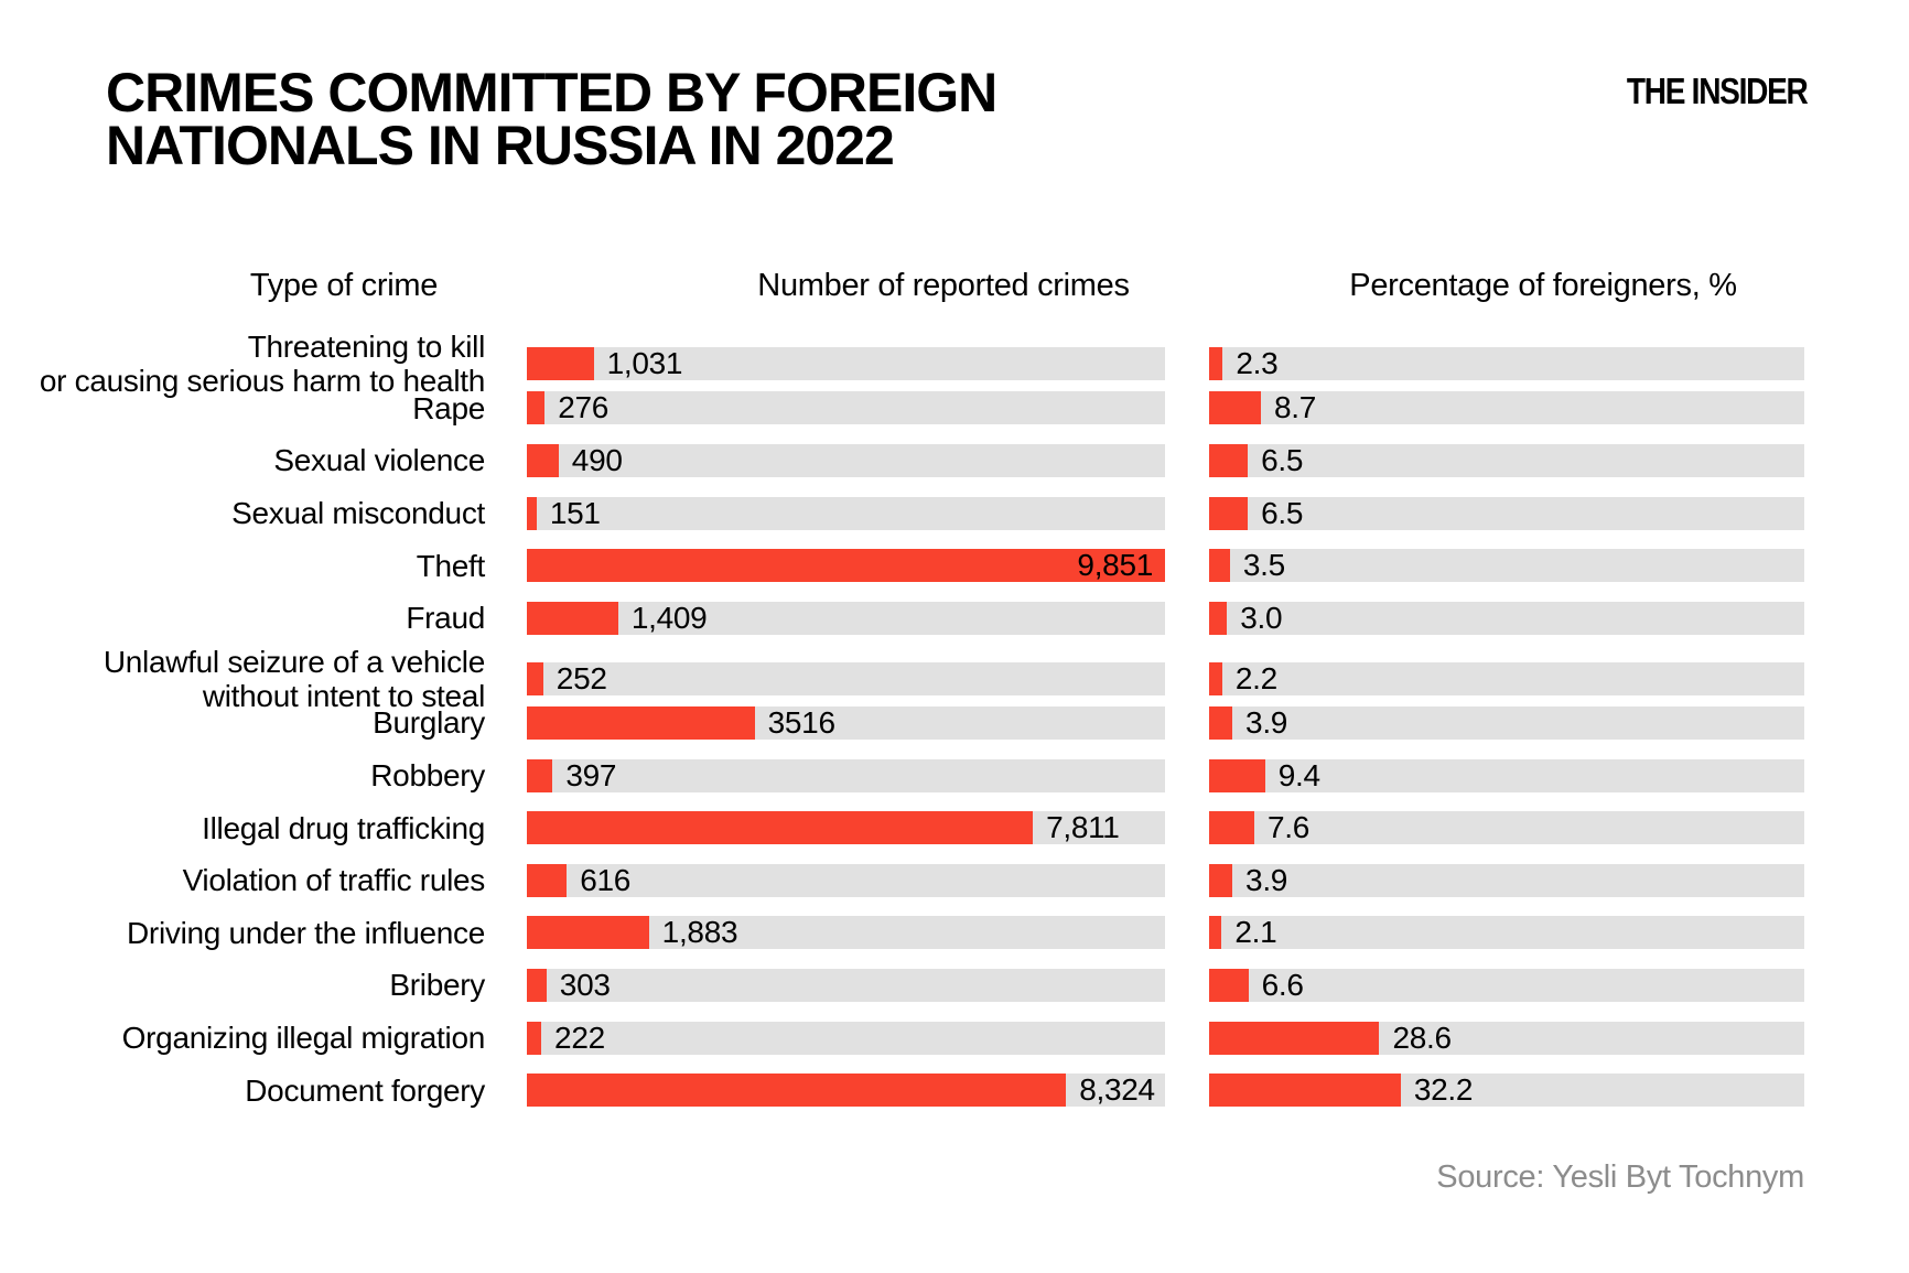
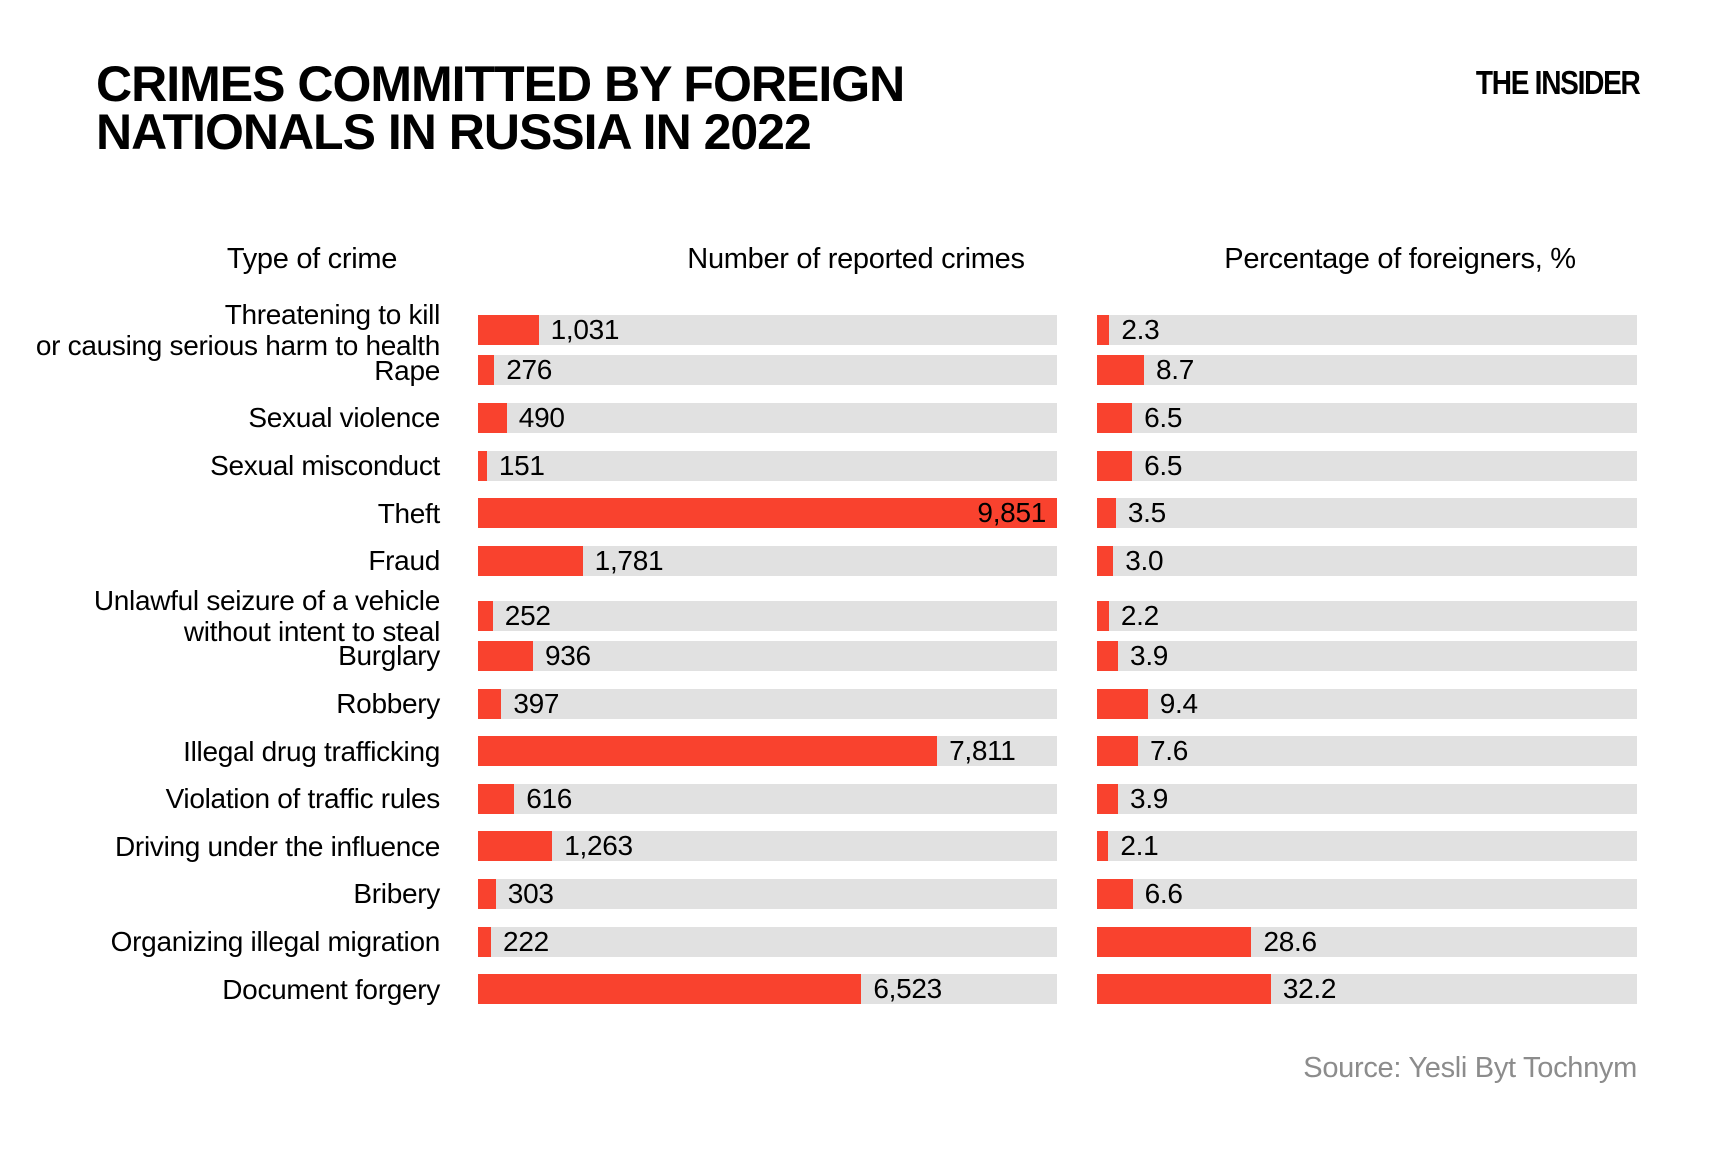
Number of reported crimes/Fraud: 1,409 -> 1,781
Number of reported crimes/Burglary: 3516 -> 936
Number of reported crimes/Driving under the influence: 1,883 -> 1,263
Number of reported crimes/Document forgery: 8,324 -> 6,523
